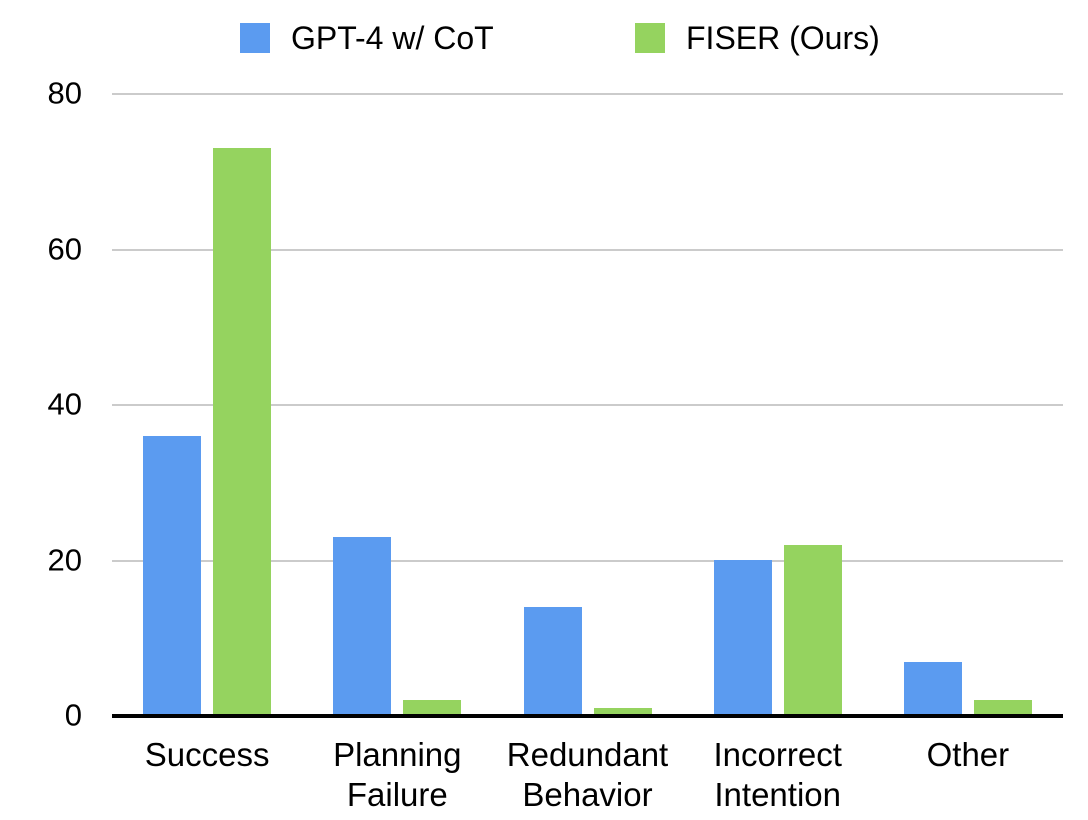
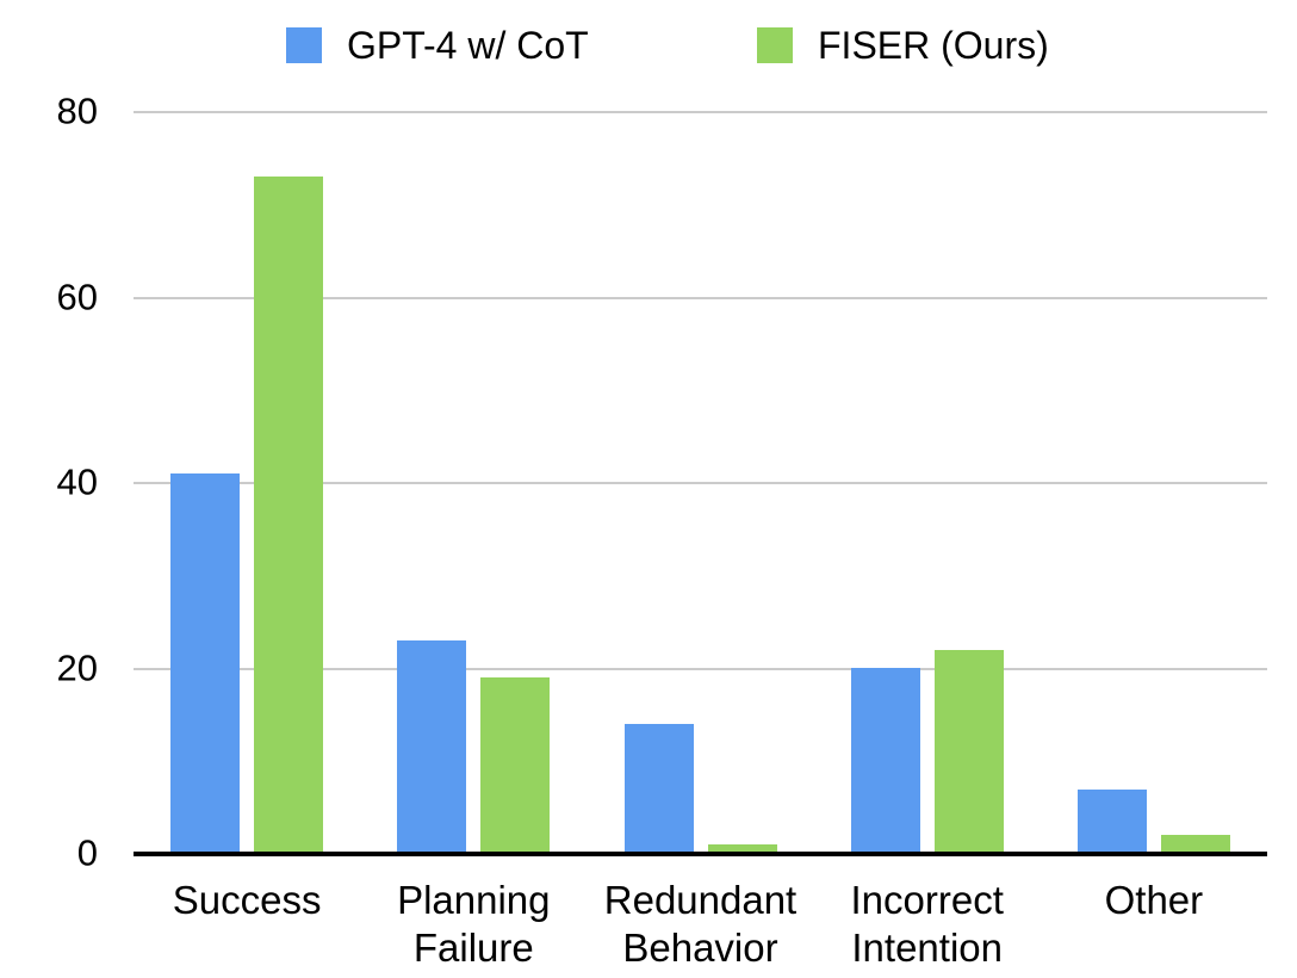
GPT-4 w/ CoT/Success: 36 -> 41
FISER (Ours)/Planning Failure: 2 -> 19
